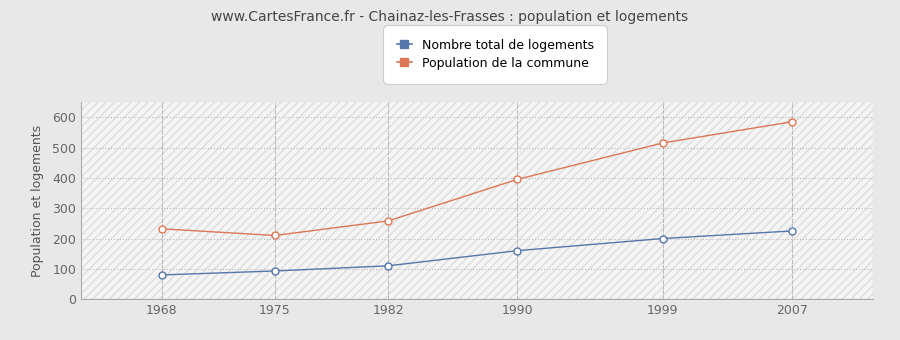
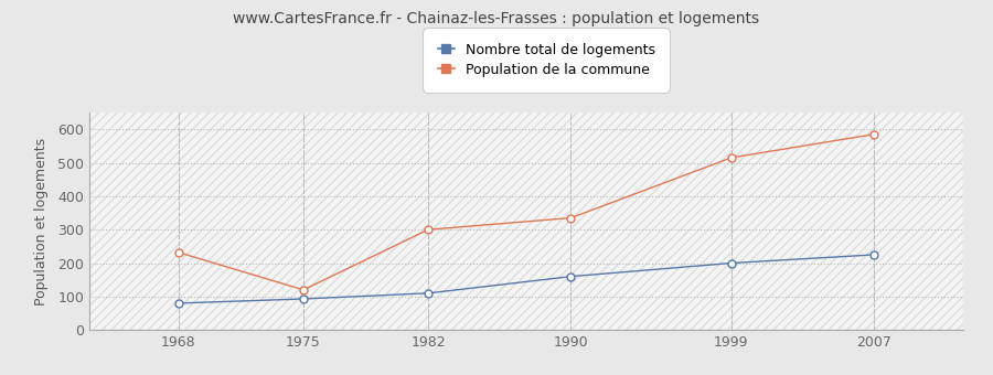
Population de la commune/1975: 210 -> 120
Population de la commune/1982: 258 -> 300
Population de la commune/1990: 395 -> 335
